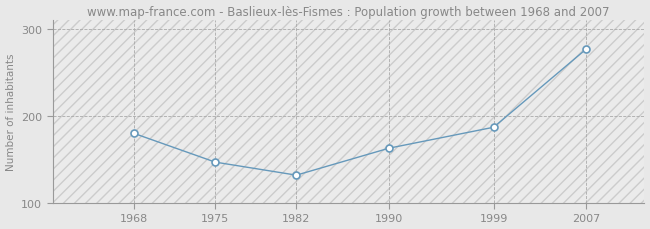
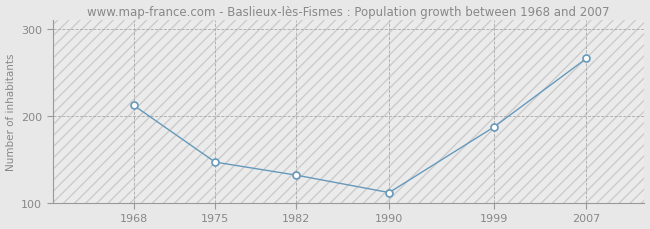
1968: 180 -> 212
1990: 163 -> 112
2007: 277 -> 266
